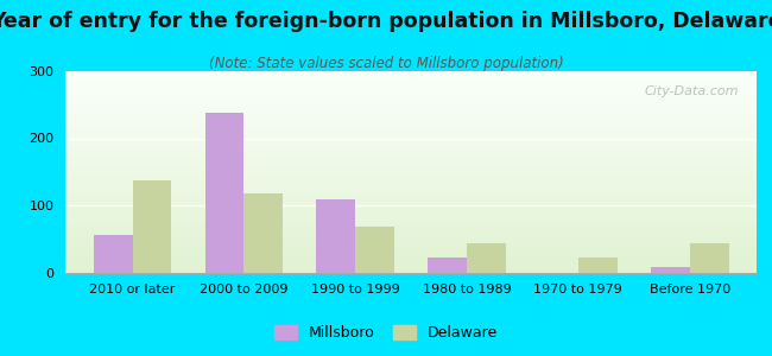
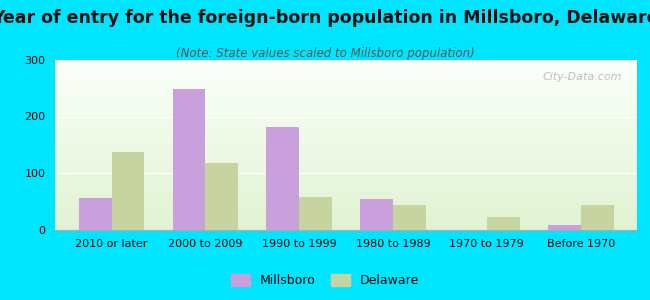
Millsboro/2000 to 2009: 238 -> 248
Millsboro/1990 to 1999: 108 -> 182
Delaware/1990 to 1999: 68 -> 58
Millsboro/1980 to 1989: 22 -> 54
